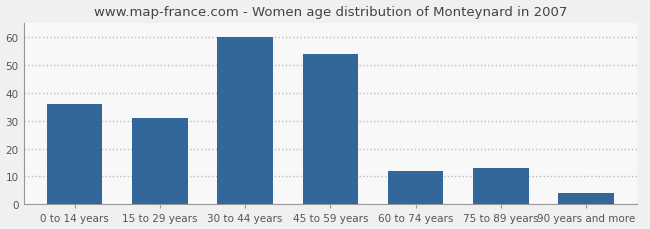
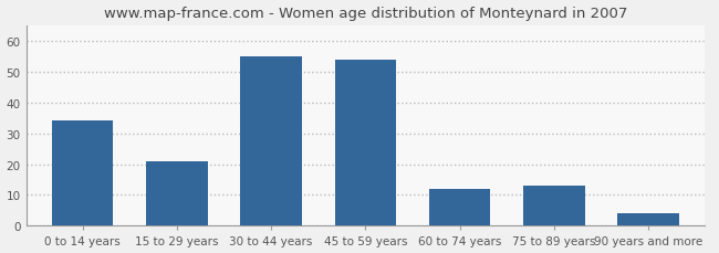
0 to 14 years: 36 -> 34
15 to 29 years: 31 -> 21
30 to 44 years: 60 -> 55
